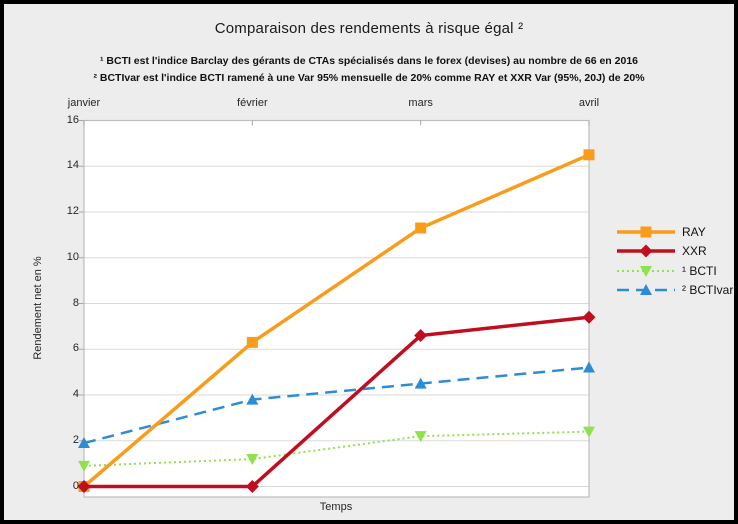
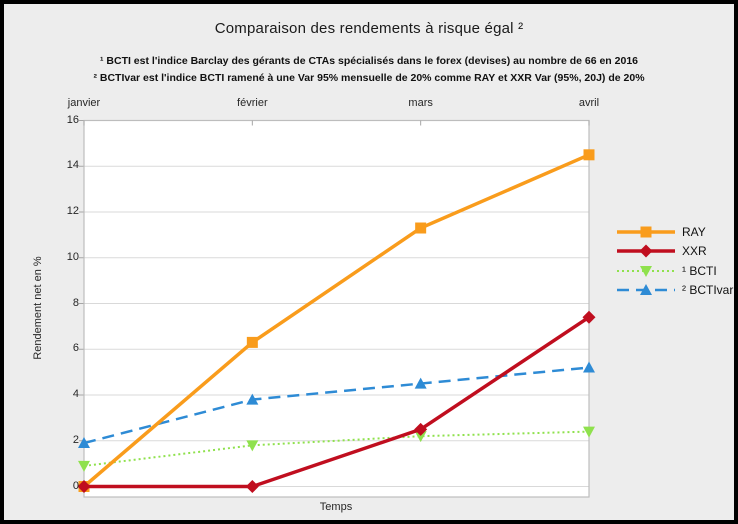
¹ BCTI/février: 1.2 -> 1.8
XXR/mars: 6.6 -> 2.5
